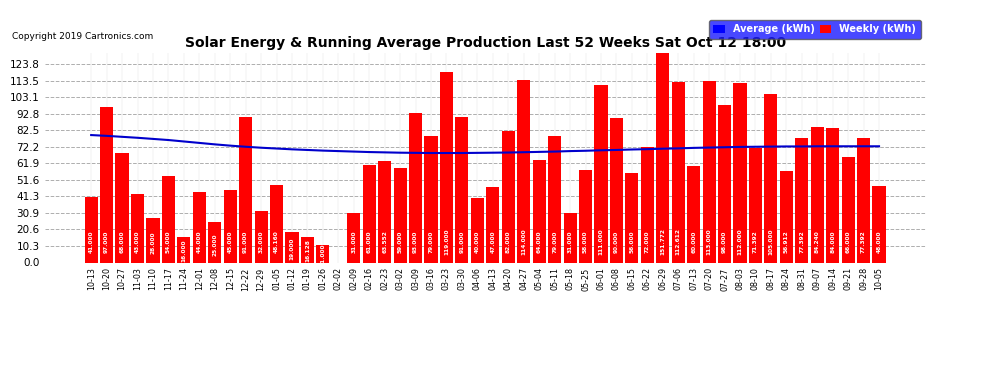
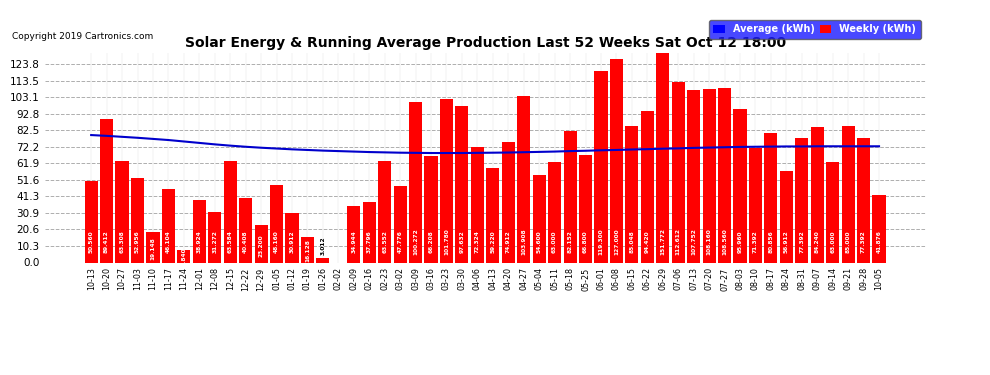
Weekly (kWh)/10-13: 41 -> 51
Weekly (kWh)/10-20: 97 -> 89
Weekly (kWh)/10-27: 68 -> 63
Weekly (kWh)/11-03: 43 -> 53
Weekly (kWh)/11-10: 28 -> 19
Weekly (kWh)/11-17: 54 -> 46
Weekly (kWh)/11-24: 16 -> 8
Weekly (kWh)/12-01: 44 -> 39
Weekly (kWh)/12-08: 25 -> 31
Weekly (kWh)/12-15: 45 -> 64
Weekly (kWh)/12-22: 91 -> 40
Weekly (kWh)/12-29: 32 -> 23
Weekly (kWh)/01-12: 19 -> 31
Weekly (kWh)/01-26: 11 -> 3
Weekly (kWh)/02-09: 31 -> 35
Weekly (kWh)/02-16: 61 -> 38
Weekly (kWh)/03-02: 59 -> 48
Weekly (kWh)/03-09: 93 -> 100
Weekly (kWh)/03-16: 79 -> 66
Weekly (kWh)/03-23: 119 -> 102
Weekly (kWh)/03-30: 91 -> 98
Weekly (kWh)/04-06: 40 -> 72
Weekly (kWh)/04-13: 47 -> 59
Weekly (kWh)/04-20: 82 -> 75
Weekly (kWh)/04-27: 114 -> 104
Weekly (kWh)/05-04: 64 -> 55
Weekly (kWh)/05-11: 79 -> 63
Weekly (kWh)/05-18: 31 -> 82
Weekly (kWh)/05-25: 58 -> 67
Weekly (kWh)/06-01: 111 -> 119
Weekly (kWh)/06-08: 90 -> 127
Weekly (kWh)/06-15: 56 -> 85
Weekly (kWh)/06-22: 72 -> 94
Weekly (kWh)/07-13: 60 -> 108
Weekly (kWh)/07-20: 113 -> 108
Weekly (kWh)/07-27: 98 -> 109
Weekly (kWh)/08-03: 112 -> 96
Weekly (kWh)/08-17: 105 -> 81
Weekly (kWh)/09-14: 84 -> 63
Weekly (kWh)/09-21: 66 -> 85
Weekly (kWh)/10-05: 48 -> 42
